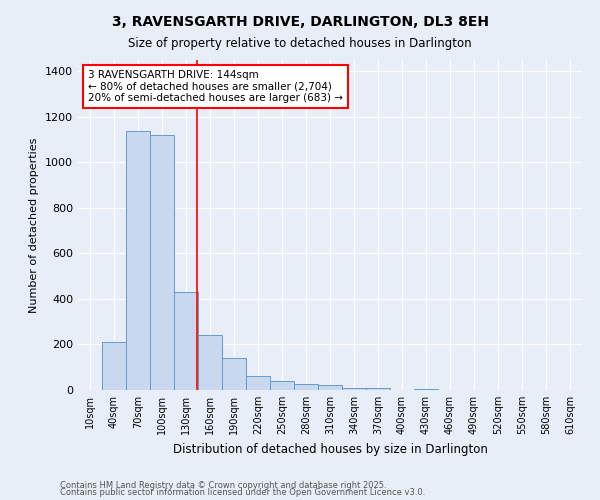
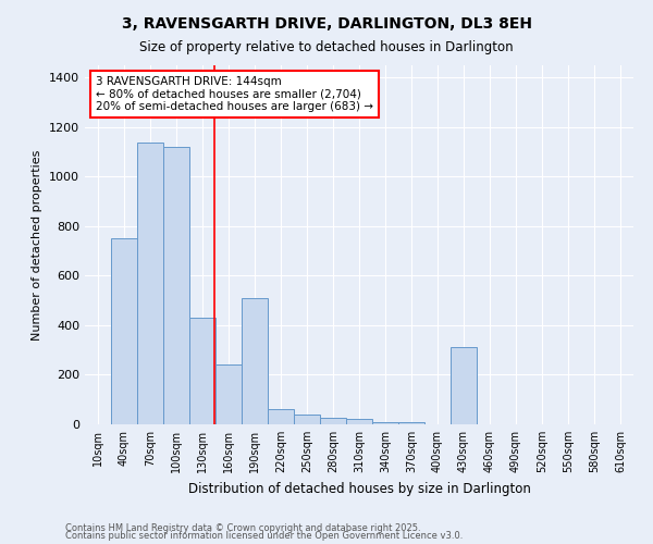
40sqm: 210 -> 750
190sqm: 140 -> 510
430sqm: 5 -> 310
